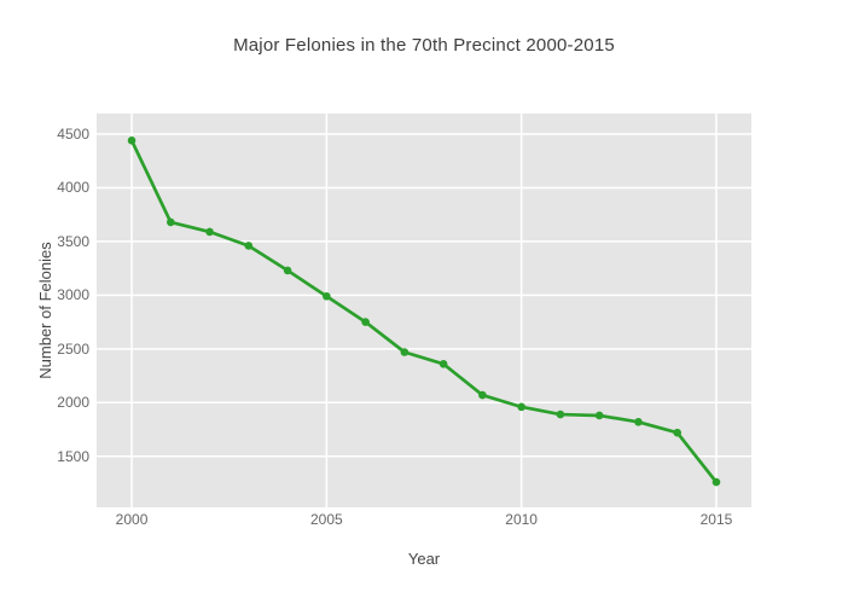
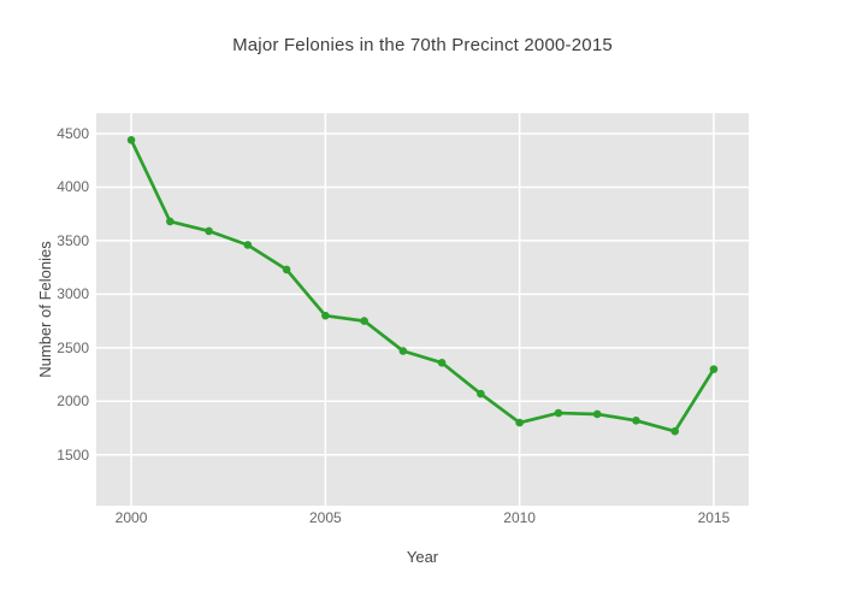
2005: 3000 -> 2800
2010: 2000 -> 1800
2015: 1300 -> 2300
